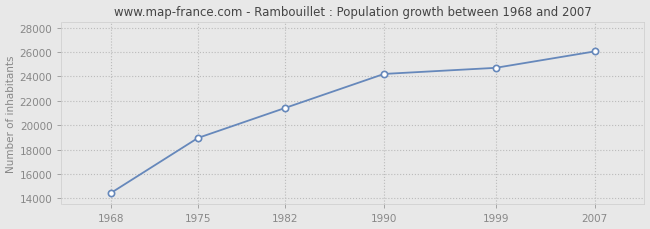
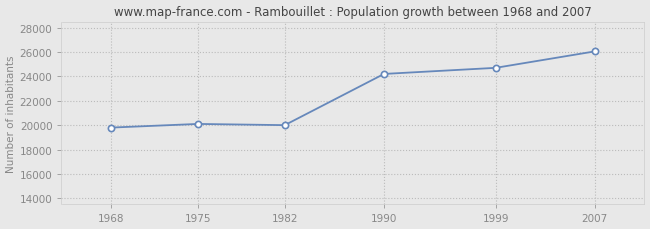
1968: 14400 -> 19800
1975: 19000 -> 20100
1982: 21400 -> 20000
